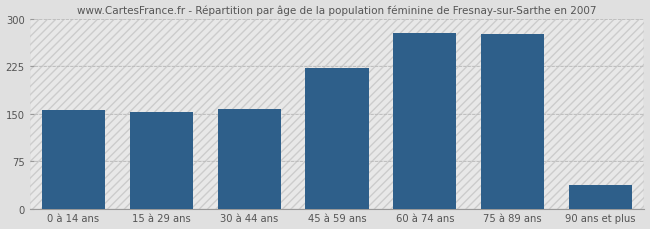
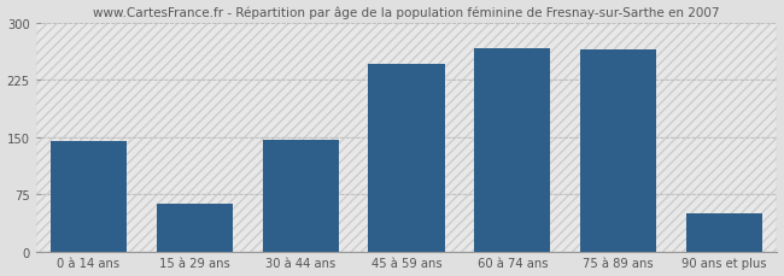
0 à 14 ans: 155 -> 144
15 à 29 ans: 152 -> 62
30 à 44 ans: 157 -> 146
45 à 59 ans: 222 -> 246
60 à 74 ans: 278 -> 266
75 à 89 ans: 276 -> 264
90 ans et plus: 38 -> 50
